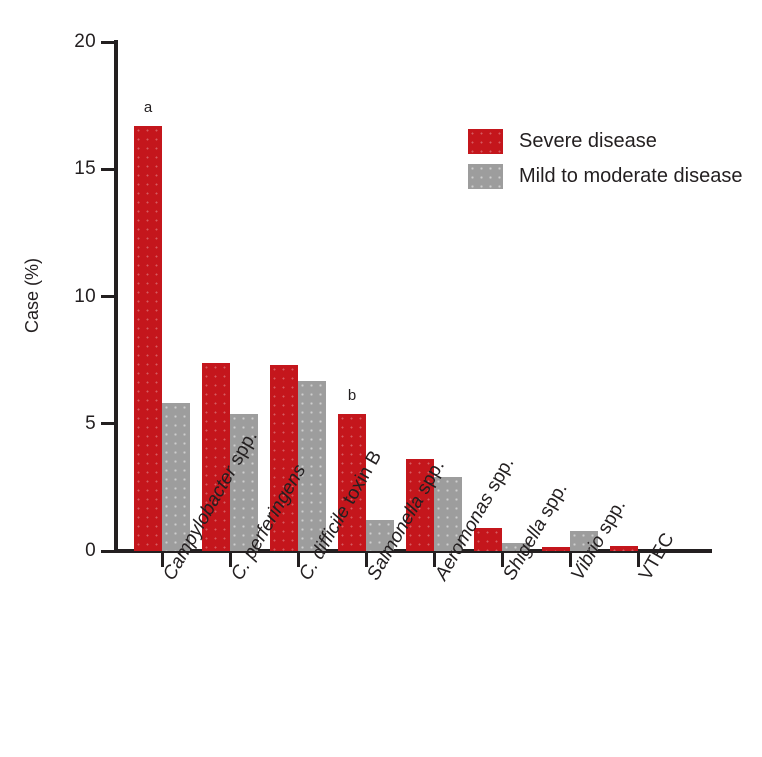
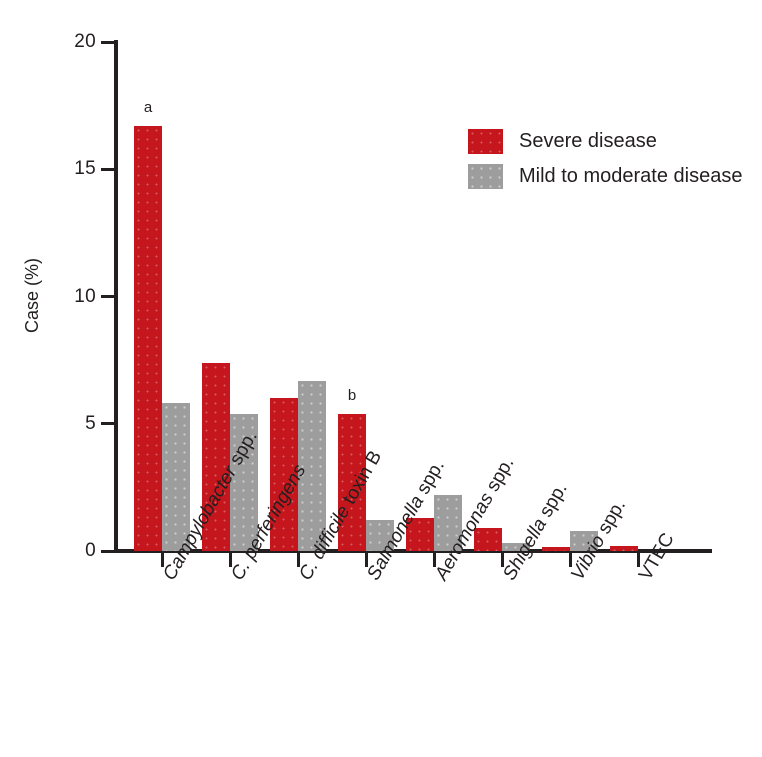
Severe disease/C. difficile toxin B: 7.3 -> 6.0
Severe disease/Aeromonas spp.: 3.6 -> 1.3
Mild to moderate disease/Aeromonas spp.: 2.9 -> 2.2
